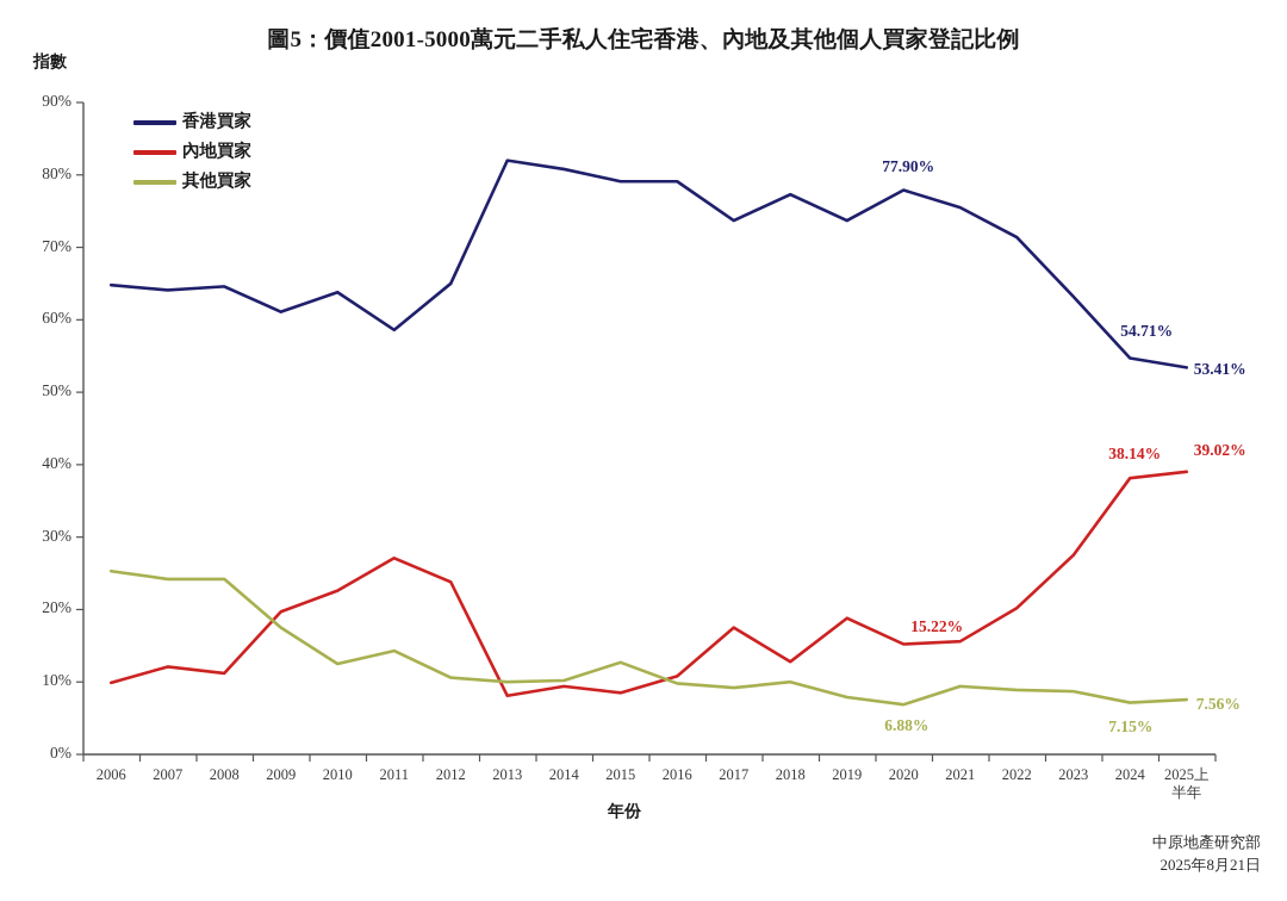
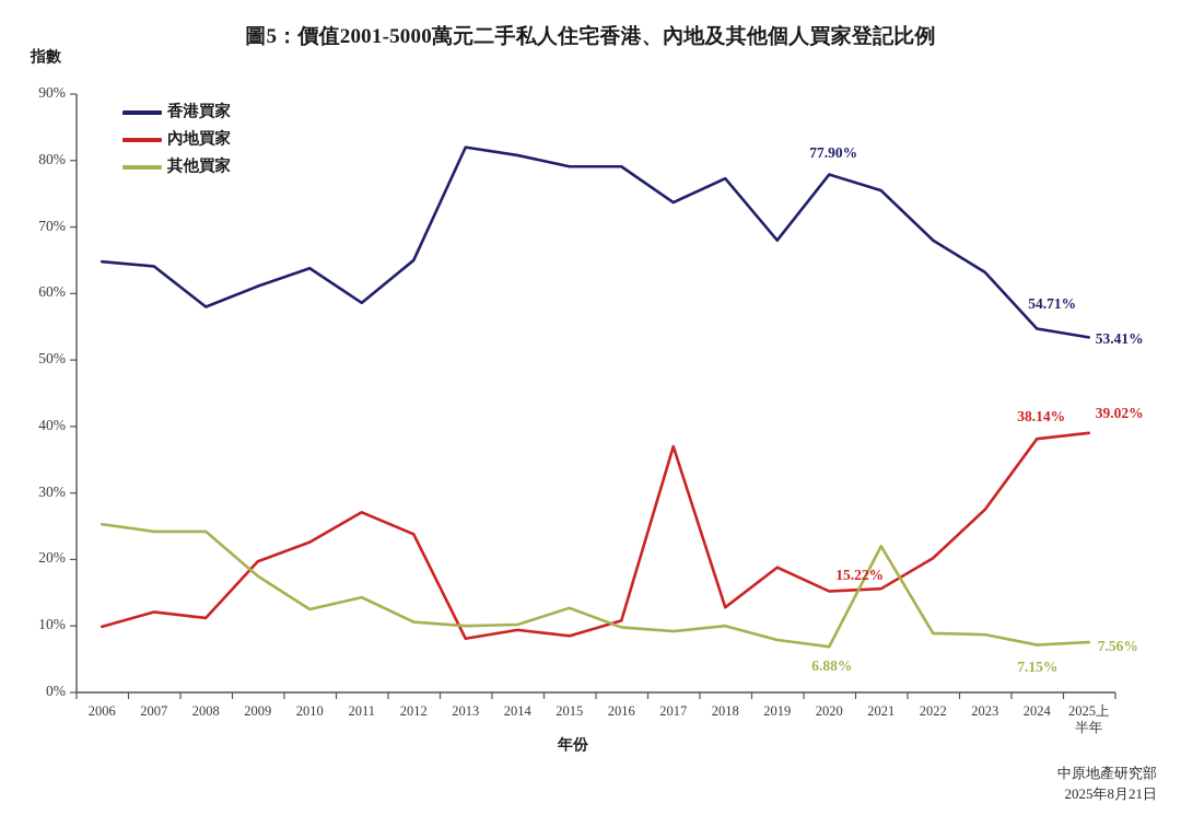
香港買家/2008: 65% -> 58%
內地買家/2017: 18% -> 37%
香港買家/2019: 74% -> 68%
其他買家/2021: 9% -> 22%
香港買家/2022: 71% -> 68%
